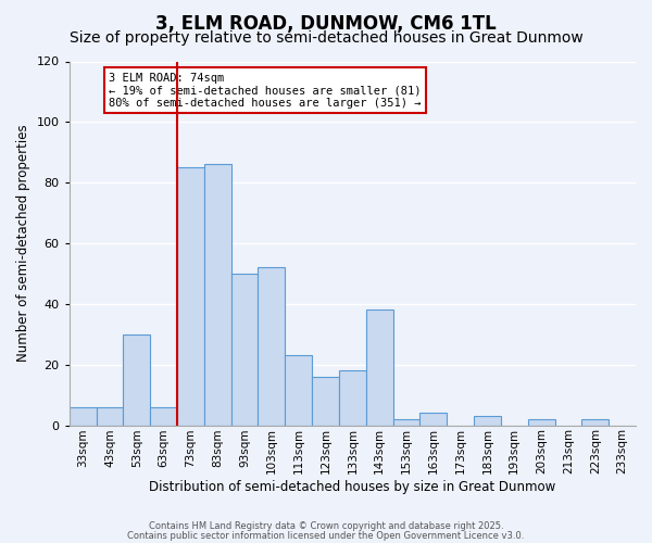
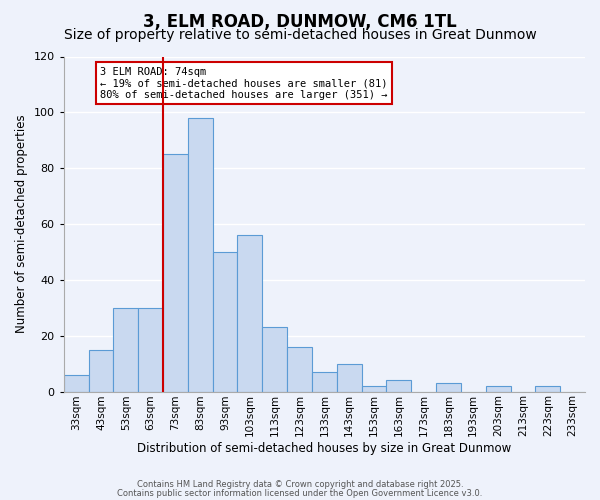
43sqm: 6 -> 15
63sqm: 6 -> 30
83sqm: 86 -> 98
103sqm: 52 -> 56
133sqm: 18 -> 7
143sqm: 38 -> 10
